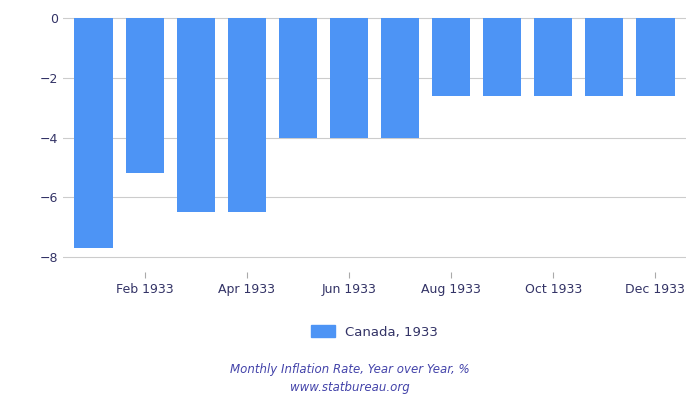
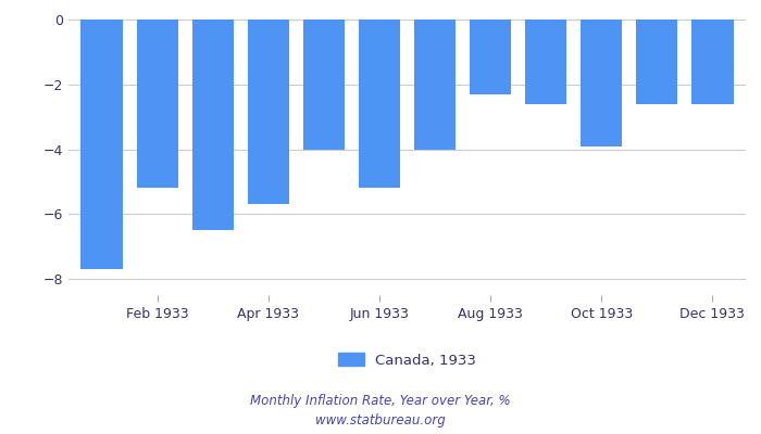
Apr 1933: -6.5 -> -5.7
Jun 1933: -4.0 -> -5.2
Aug 1933: -2.6 -> -2.3
Oct 1933: -2.6 -> -3.9
